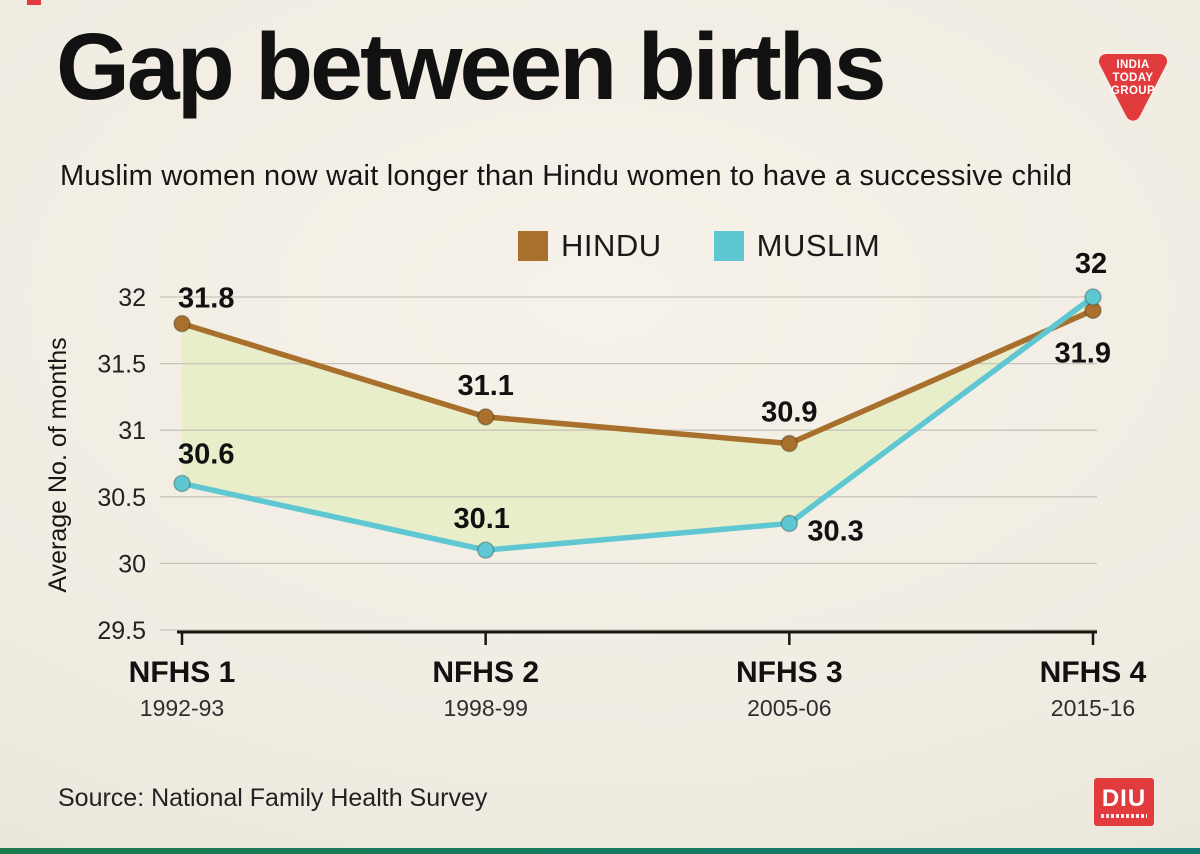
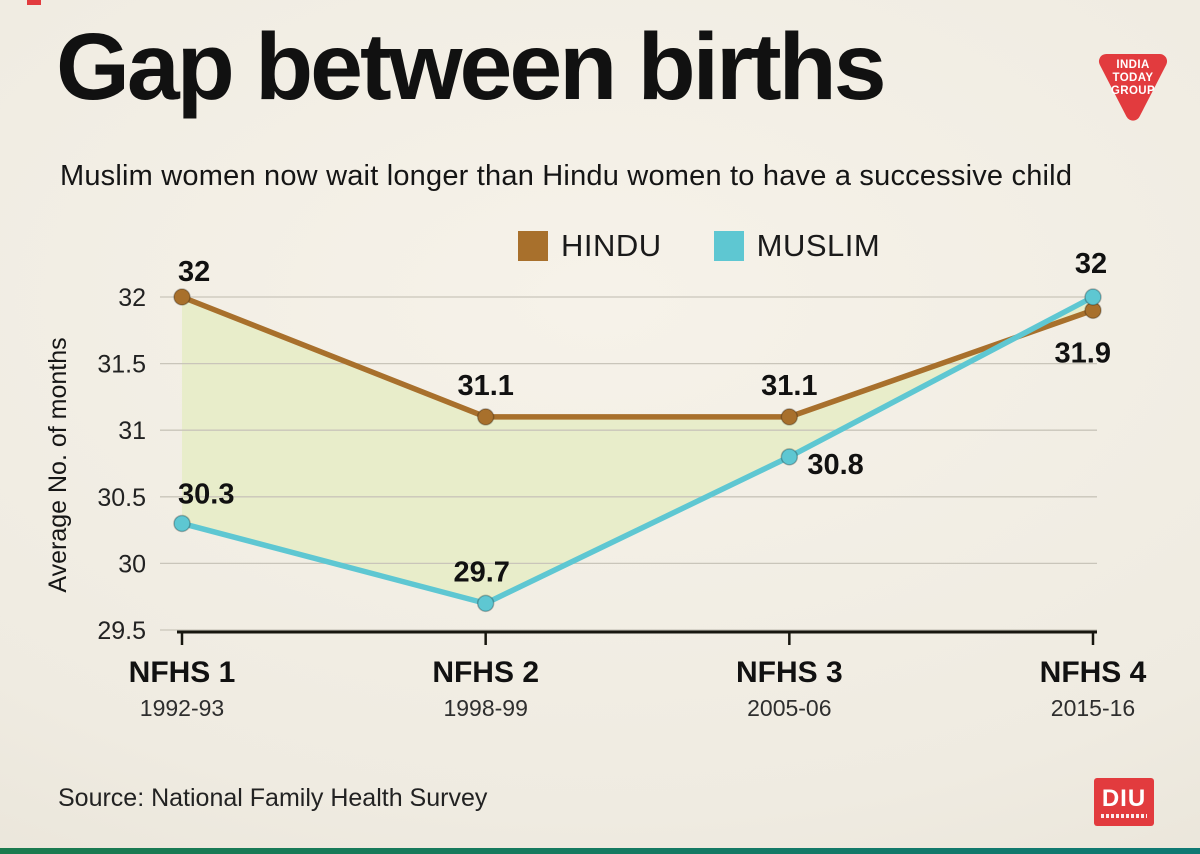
HINDU/NFHS 1: 31.8 -> 32
MUSLIM/NFHS 1: 30.6 -> 30.3
MUSLIM/NFHS 2: 30.1 -> 29.7
HINDU/NFHS 3: 30.9 -> 31.1
MUSLIM/NFHS 3: 30.3 -> 30.8
